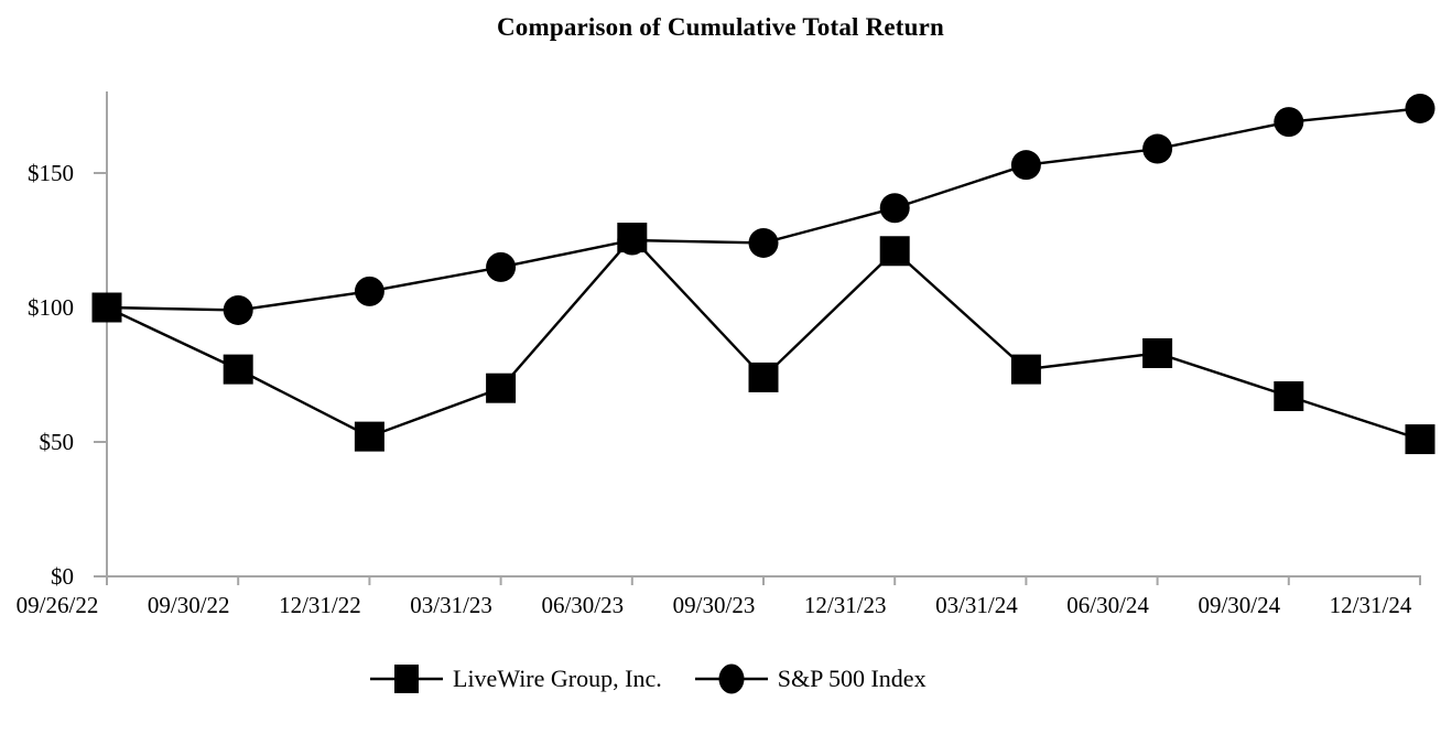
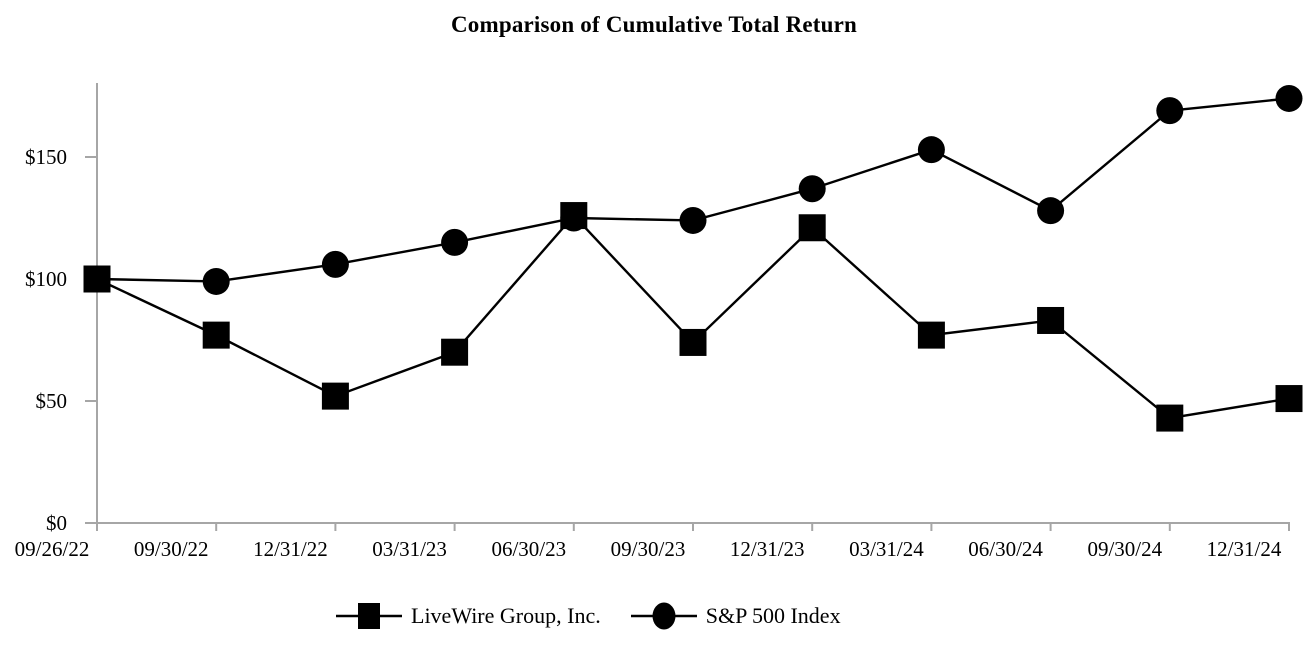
S&P 500 Index/06/30/24: $159 -> $128
LiveWire Group, Inc./09/30/24: $67 -> $43
